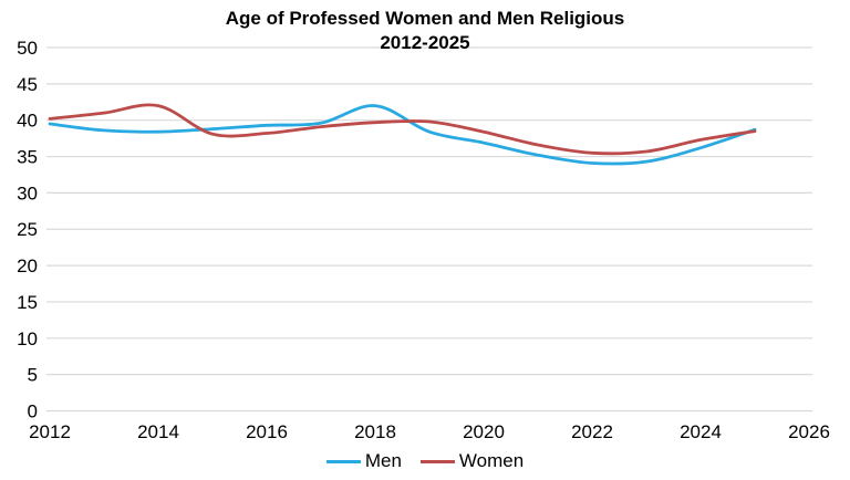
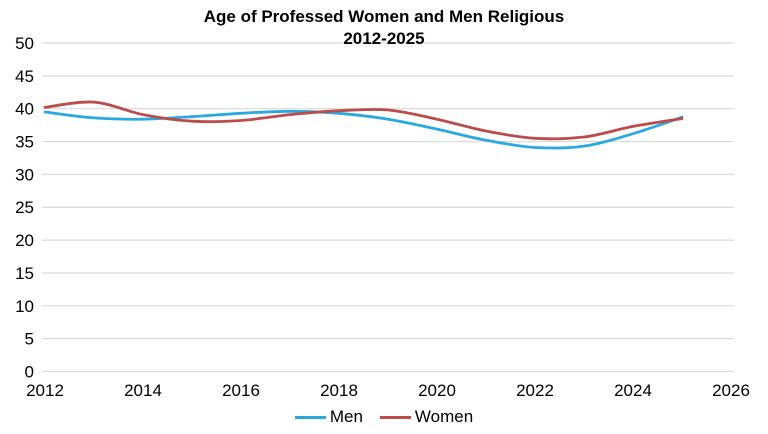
Women/2014: 42 -> 39
Men/2018: 42 -> 39
